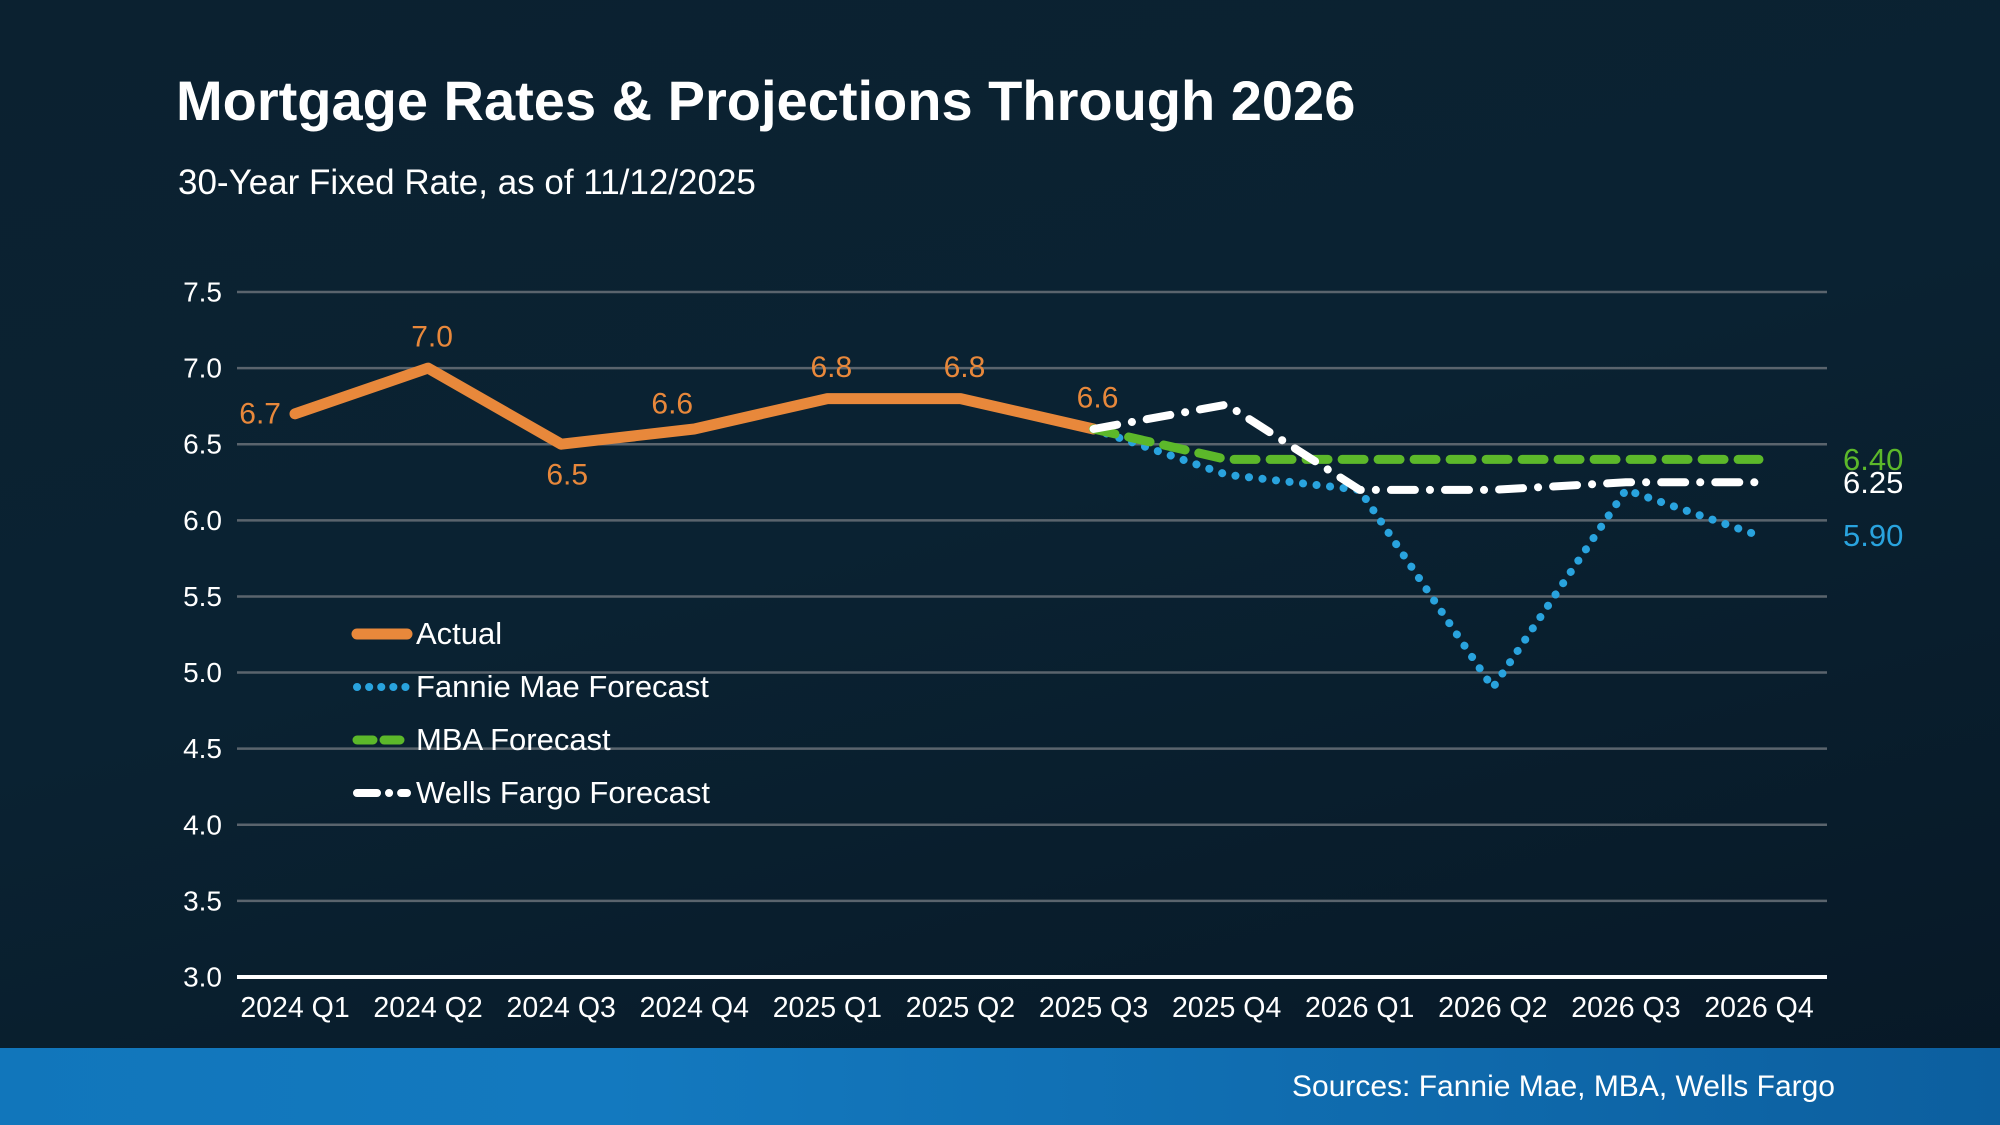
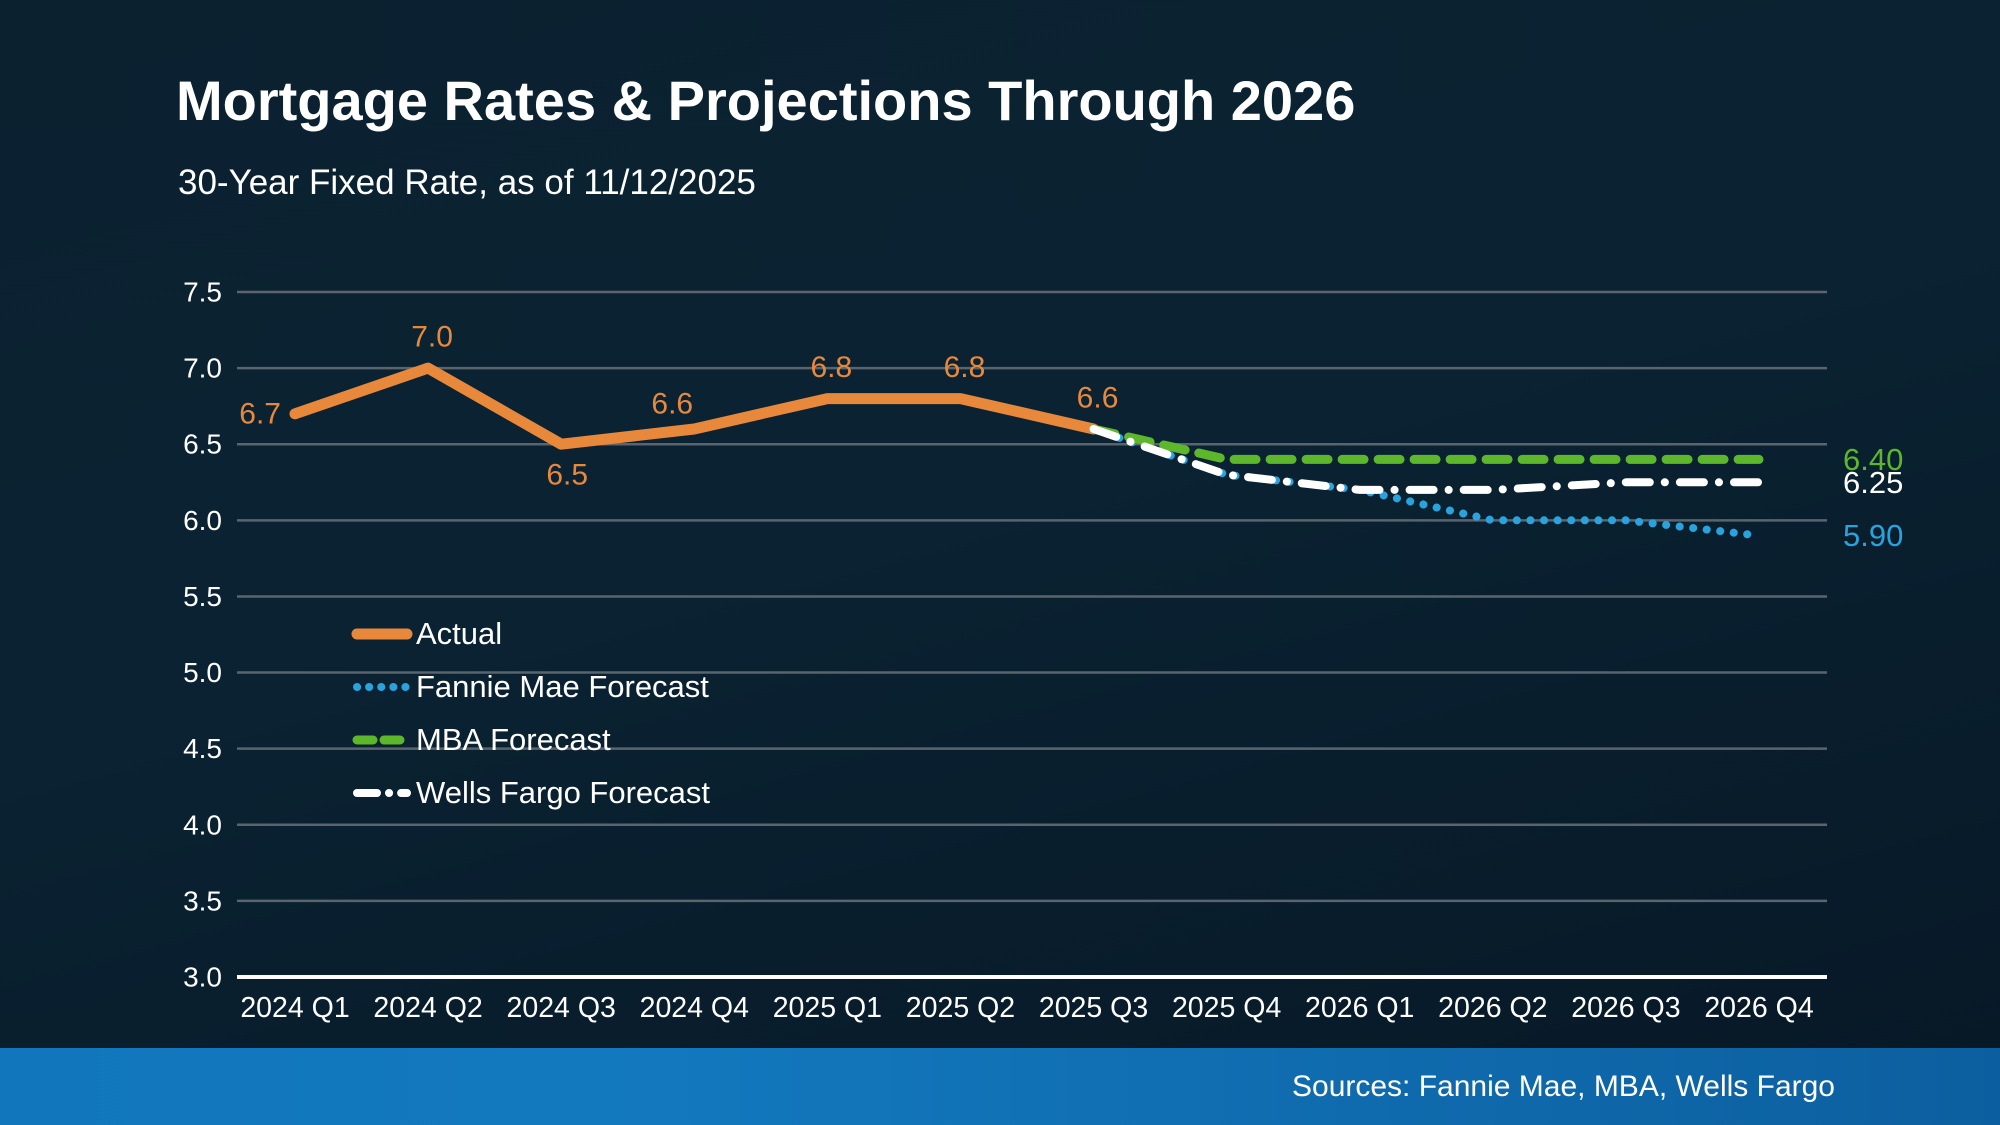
Wells Fargo Forecast/2025 Q4: 6.76 -> 6.30
Fannie Mae Forecast/2026 Q2: 4.9 -> 6.0
Fannie Mae Forecast/2026 Q3: 6.2 -> 6.0
